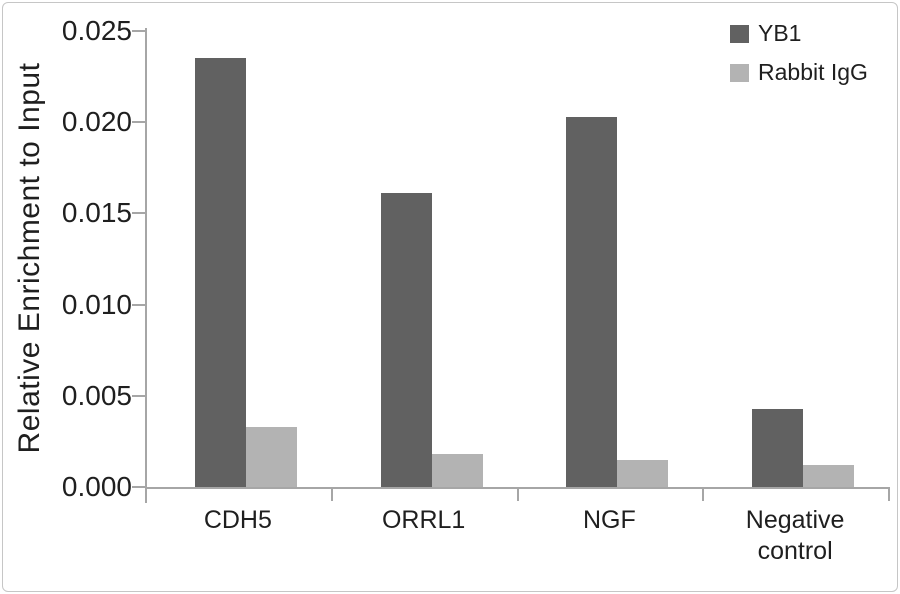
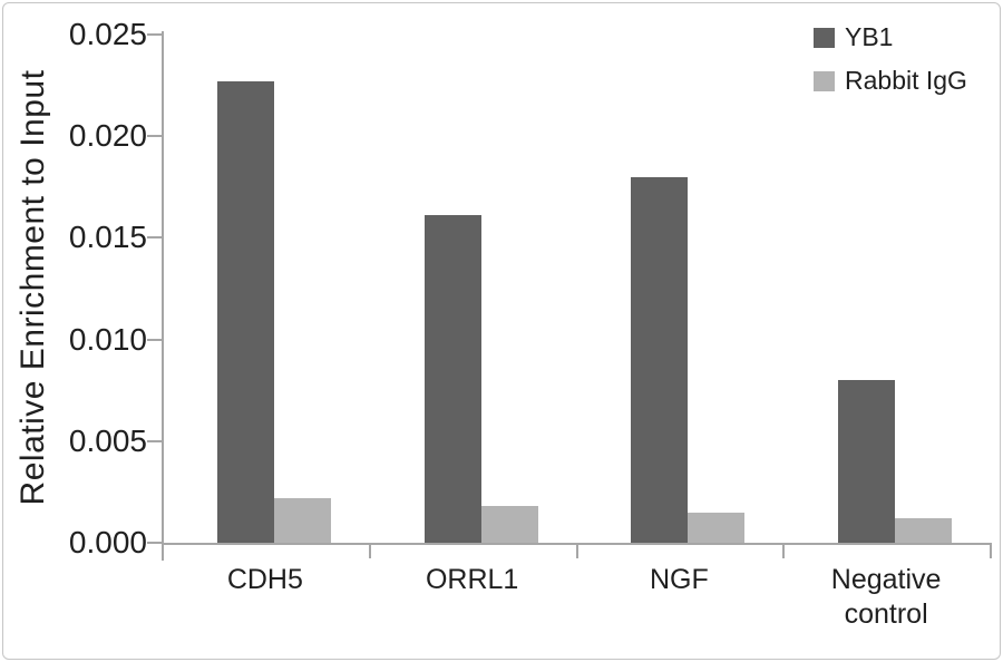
YB1/CDH5: 0.0235 -> 0.0227
Rabbit IgG/CDH5: 0.0033 -> 0.0022
YB1/NGF: 0.0203 -> 0.0180
YB1/Negative control: 0.0043 -> 0.0080
